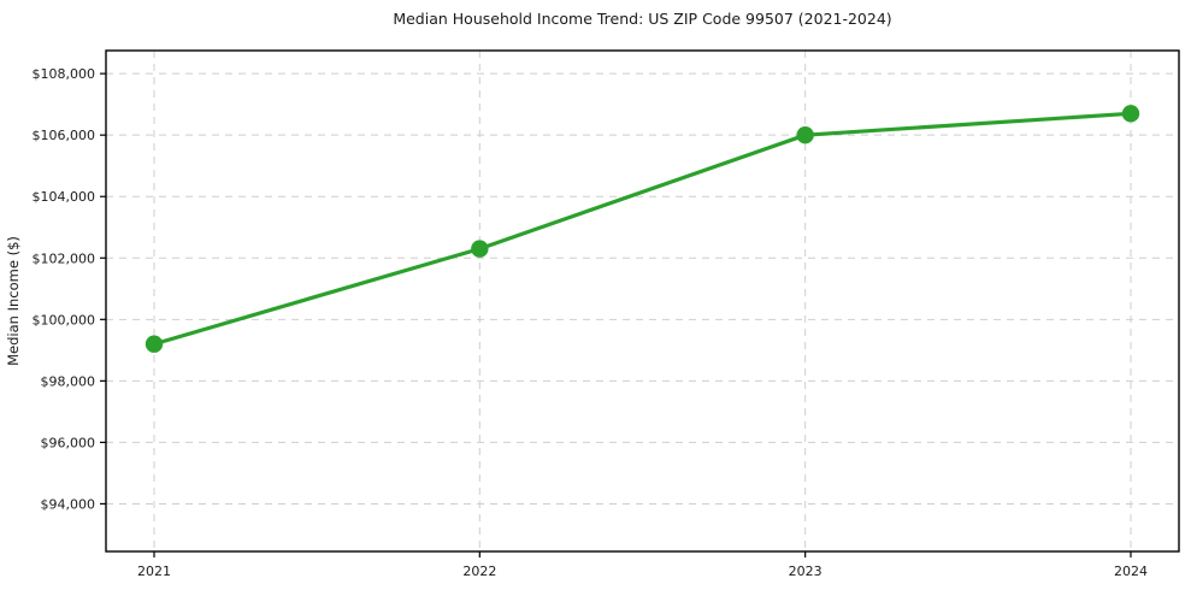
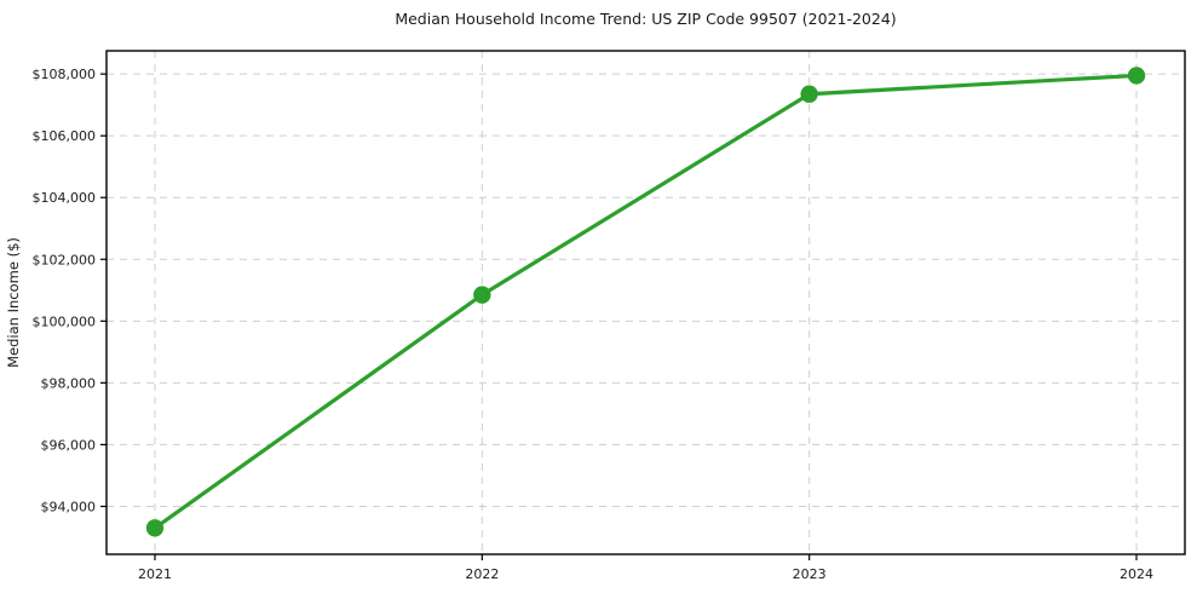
2021: $99200 -> $93300
2022: $102300 -> $100800
2023: $106000 -> $107400
2024: $106700 -> $108000
